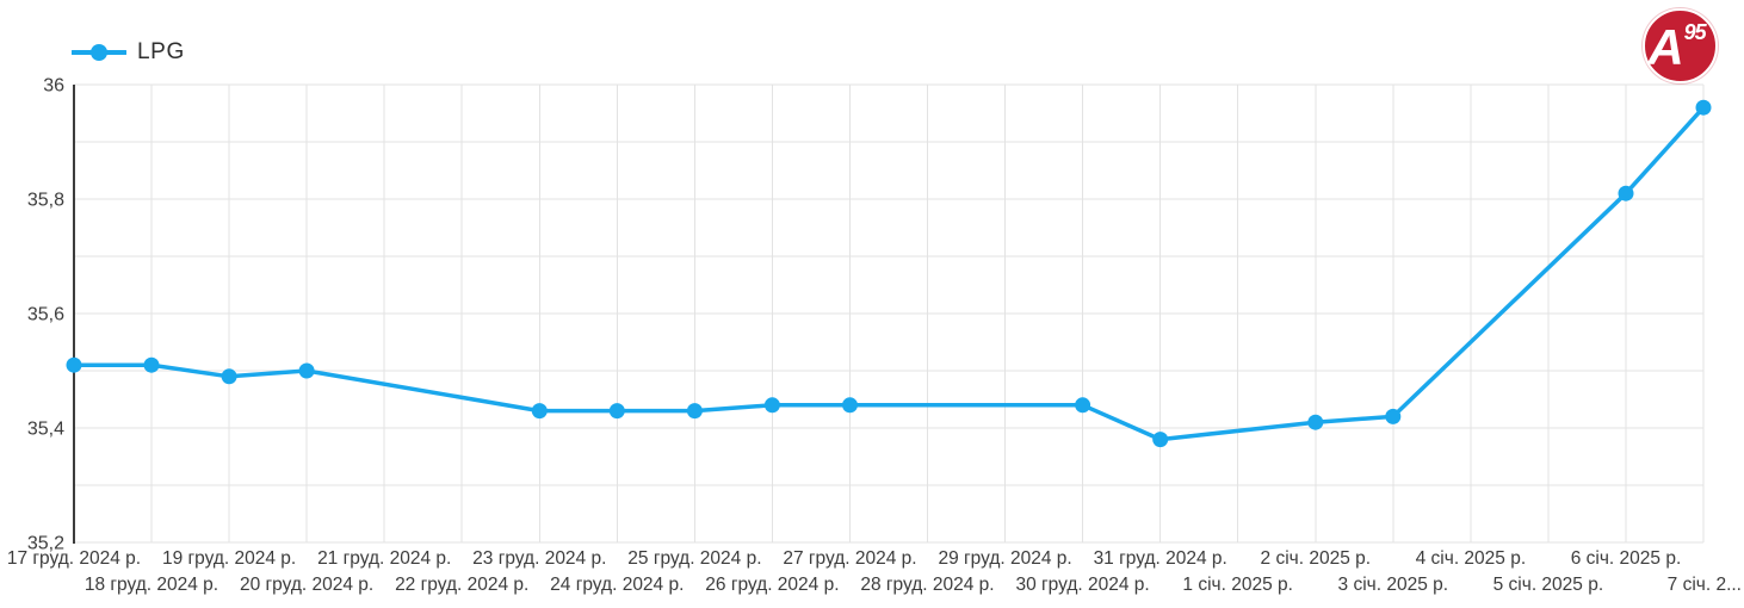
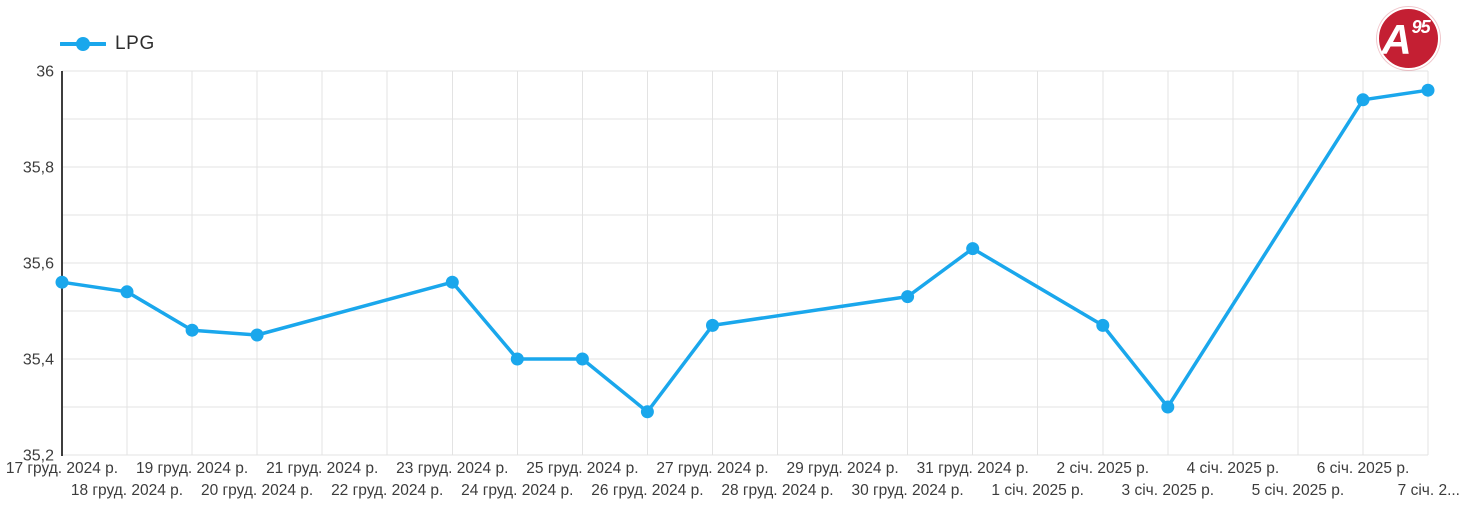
17 груд. 2024 р.: 35,51 -> 35,56
18 груд. 2024 р.: 35,51 -> 35,54
19 груд. 2024 р.: 35,49 -> 35,46
20 груд. 2024 р.: 35,50 -> 35,45
23 груд. 2024 р.: 35,43 -> 35,56
24 груд. 2024 р.: 35,43 -> 35,40
25 груд. 2024 р.: 35,43 -> 35,40
26 груд. 2024 р.: 35,44 -> 35,29
27 груд. 2024 р.: 35,44 -> 35,47
30 груд. 2024 р.: 35,44 -> 35,53
31 груд. 2024 р.: 35,38 -> 35,63
2 січ. 2025 р.: 35,41 -> 35,47
3 січ. 2025 р.: 35,42 -> 35,30
6 січ. 2025 р.: 35,81 -> 35,94
